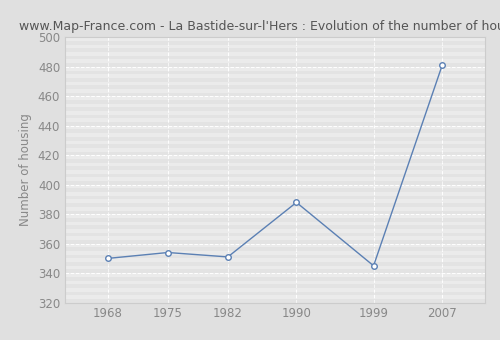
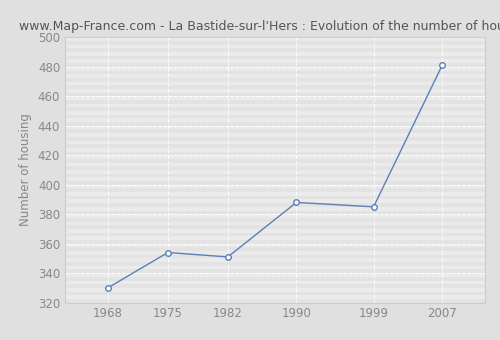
1968: 350 -> 330
1999: 345 -> 385
